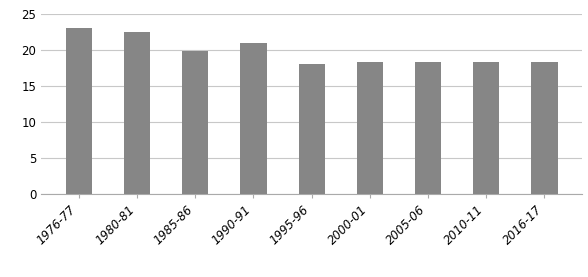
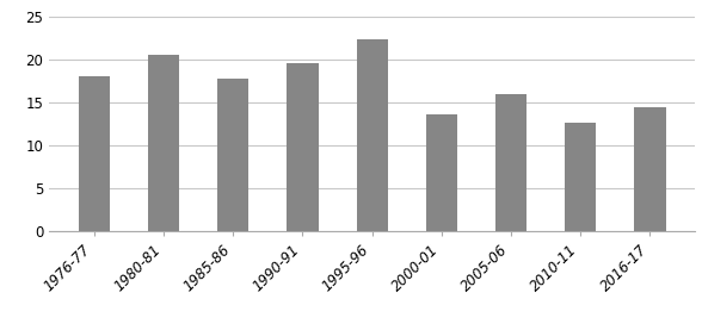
1976-77: 23.0 -> 18.0
1980-81: 22.5 -> 20.6
1985-86: 19.8 -> 17.8
1990-91: 20.9 -> 19.6
1995-96: 18.1 -> 22.4
2000-01: 18.3 -> 13.6
2005-06: 18.3 -> 16.0
2010-11: 18.3 -> 12.6
2016-17: 18.3 -> 14.4
